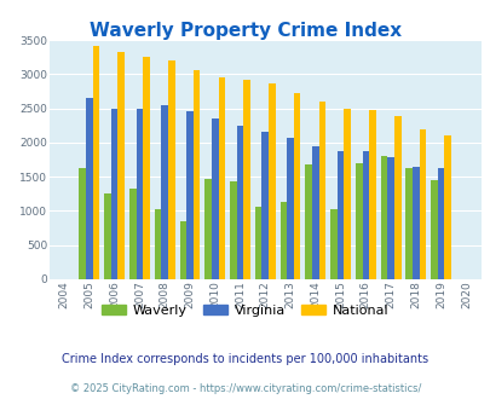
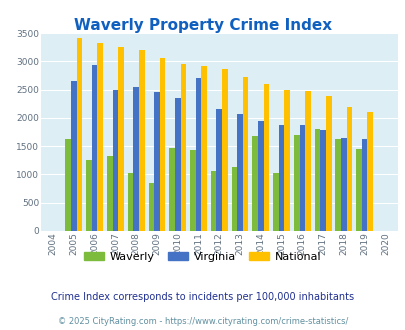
Virginia/2006: 2490 -> 2940
Virginia/2011: 2250 -> 2700
